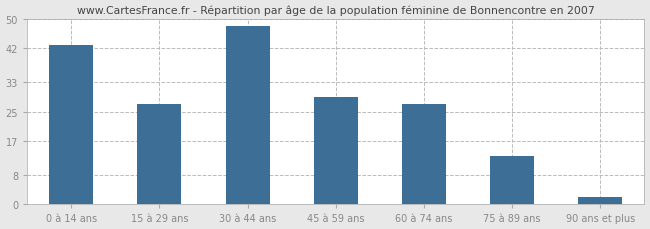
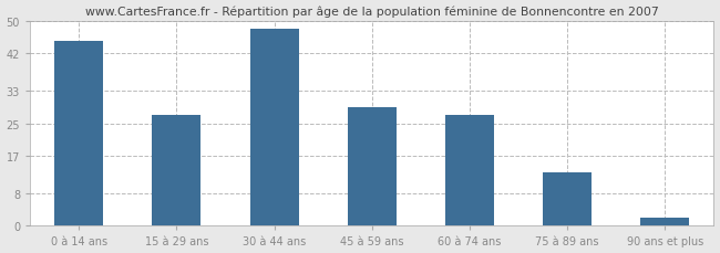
0 à 14 ans: 43 -> 45
